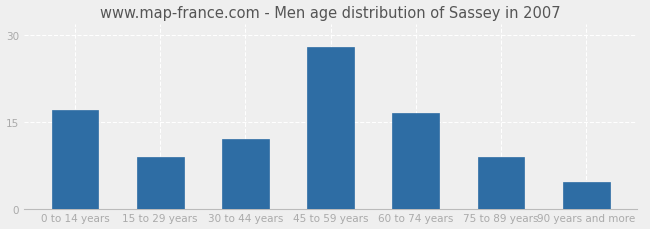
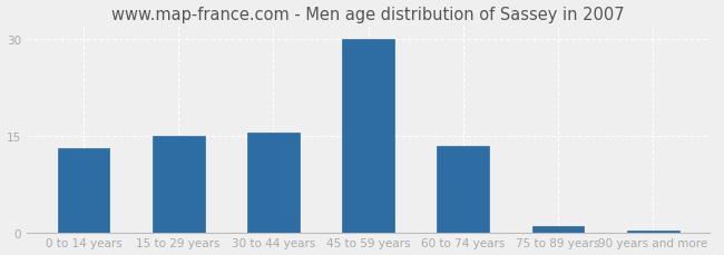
0 to 14 years: 17.0 -> 13.0
15 to 29 years: 9.0 -> 15.0
30 to 44 years: 12.0 -> 15.5
45 to 59 years: 28.0 -> 30.0
60 to 74 years: 16.6 -> 13.5
75 to 89 years: 9.0 -> 1.0
90 years and more: 4.6 -> 0.2
